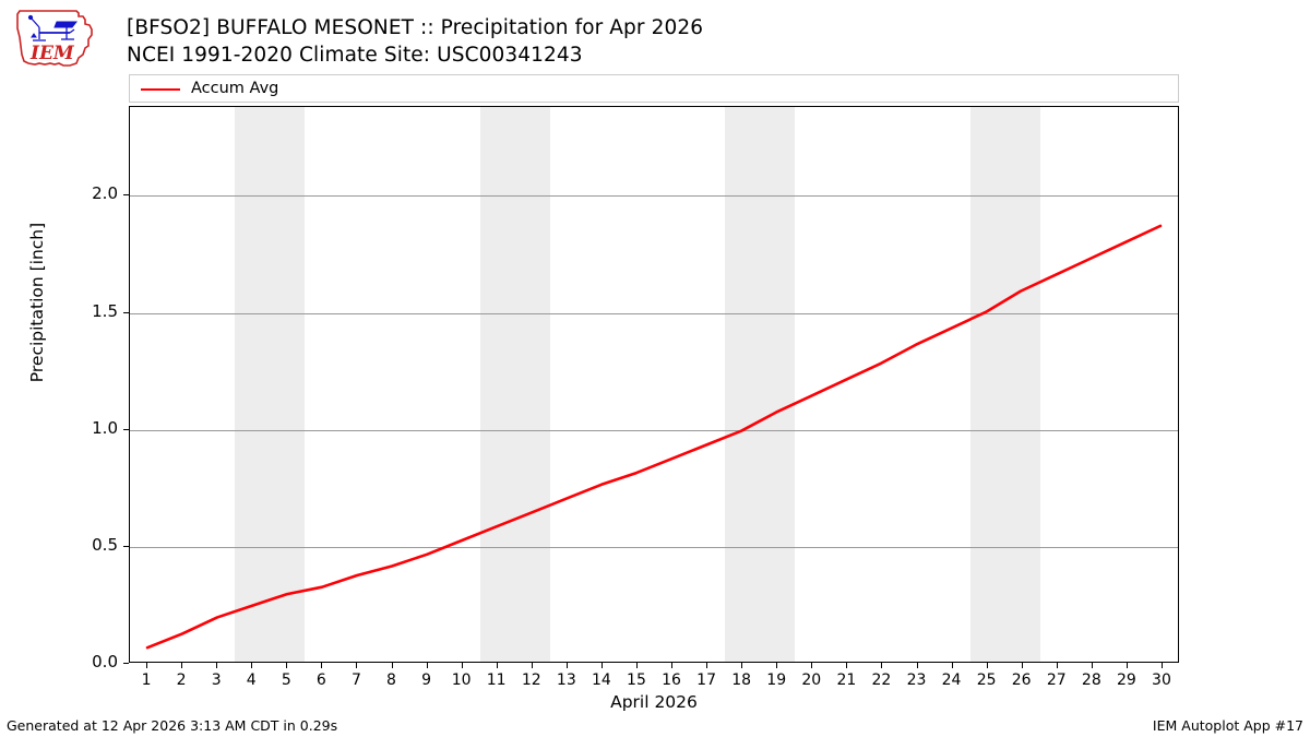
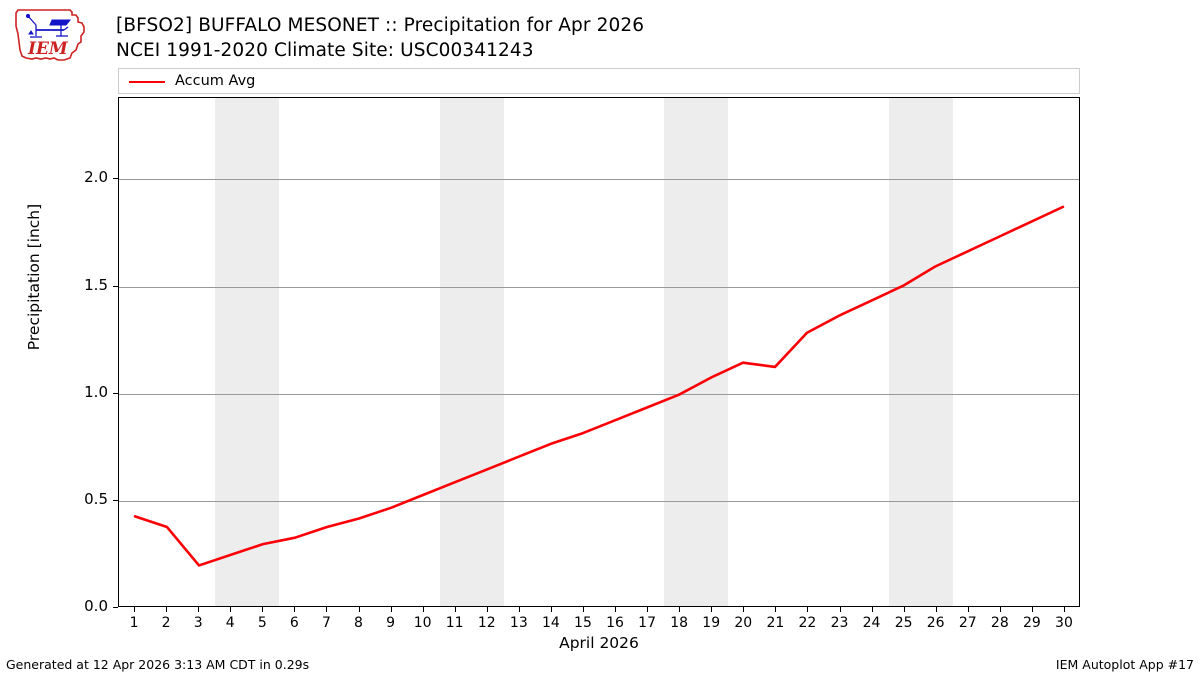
1: 0.06 -> 0.42
2: 0.12 -> 0.37
21: 1.21 -> 1.12
